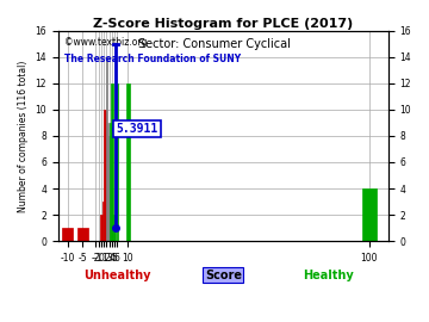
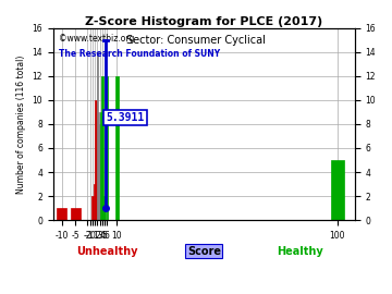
100: 4 -> 5
